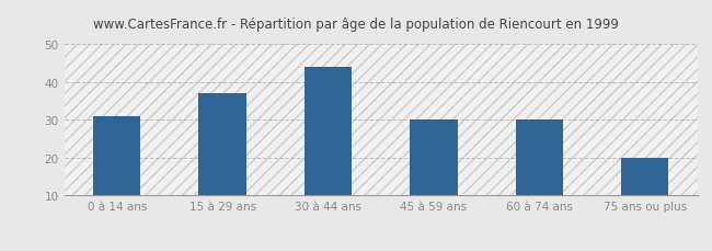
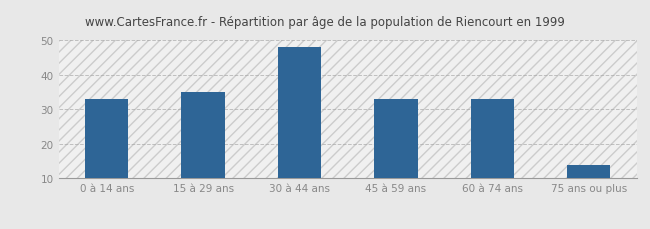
0 à 14 ans: 31 -> 33
15 à 29 ans: 37 -> 35
30 à 44 ans: 44 -> 48
45 à 59 ans: 30 -> 33
60 à 74 ans: 30 -> 33
75 ans ou plus: 20 -> 14
